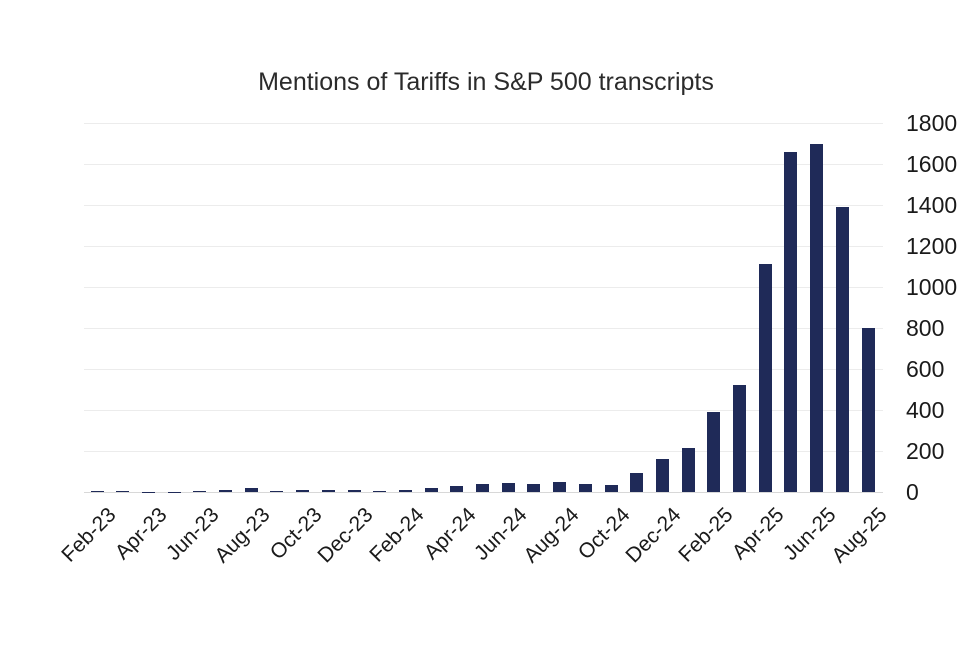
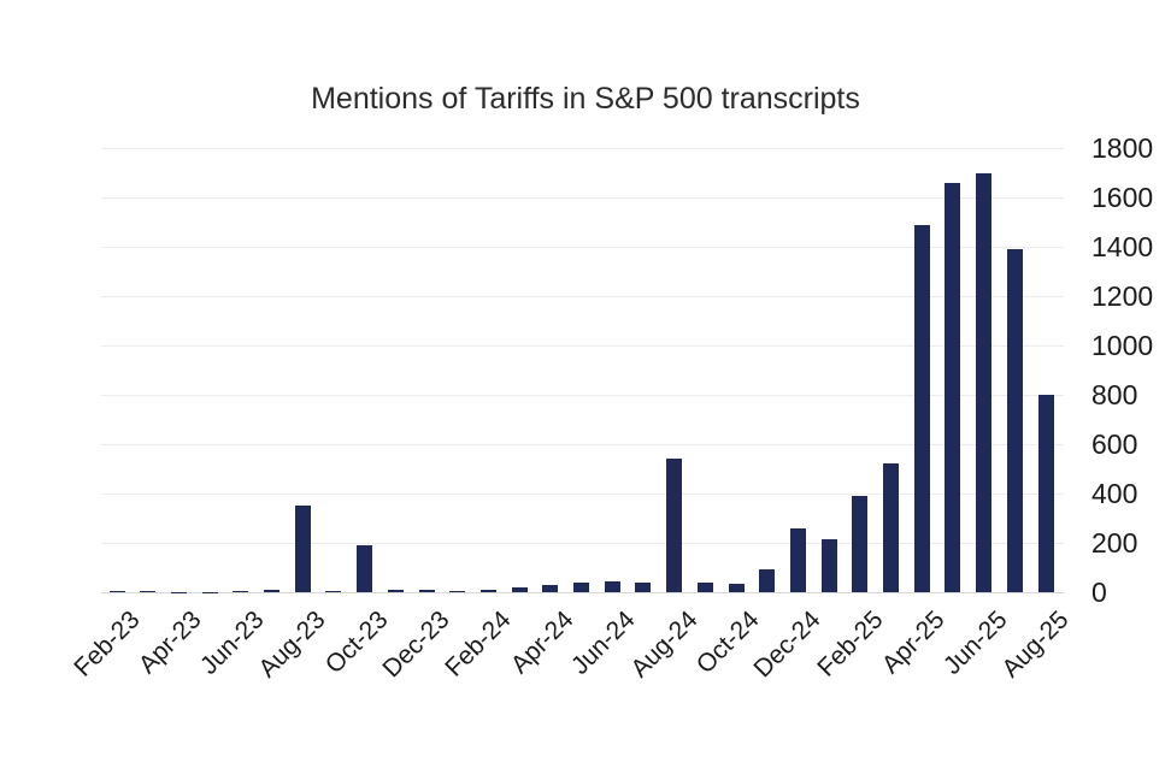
Aug-23: 20 -> 350
Oct-23: 10 -> 190
Aug-24: 50 -> 540
Dec-24: 160 -> 260
Apr-25: 1110 -> 1490
